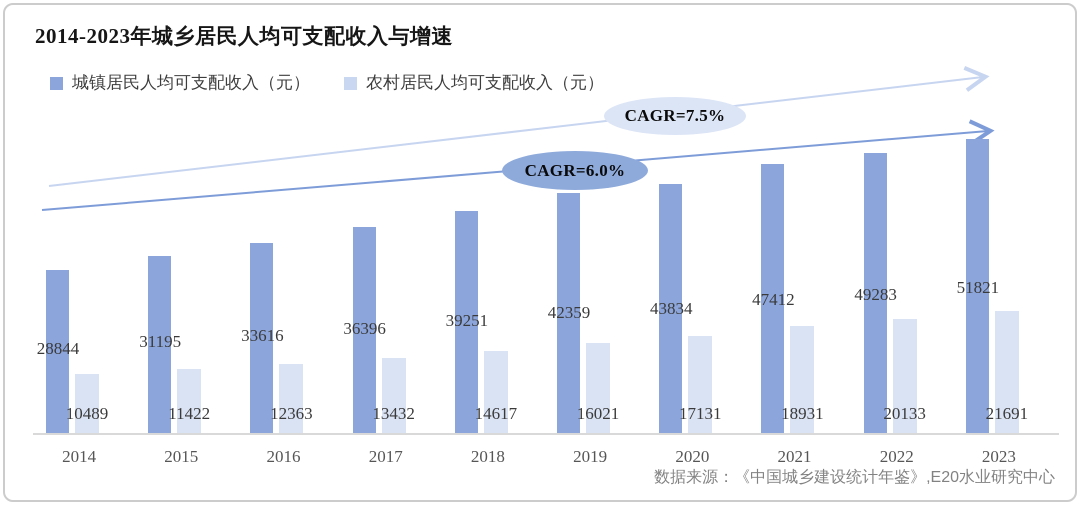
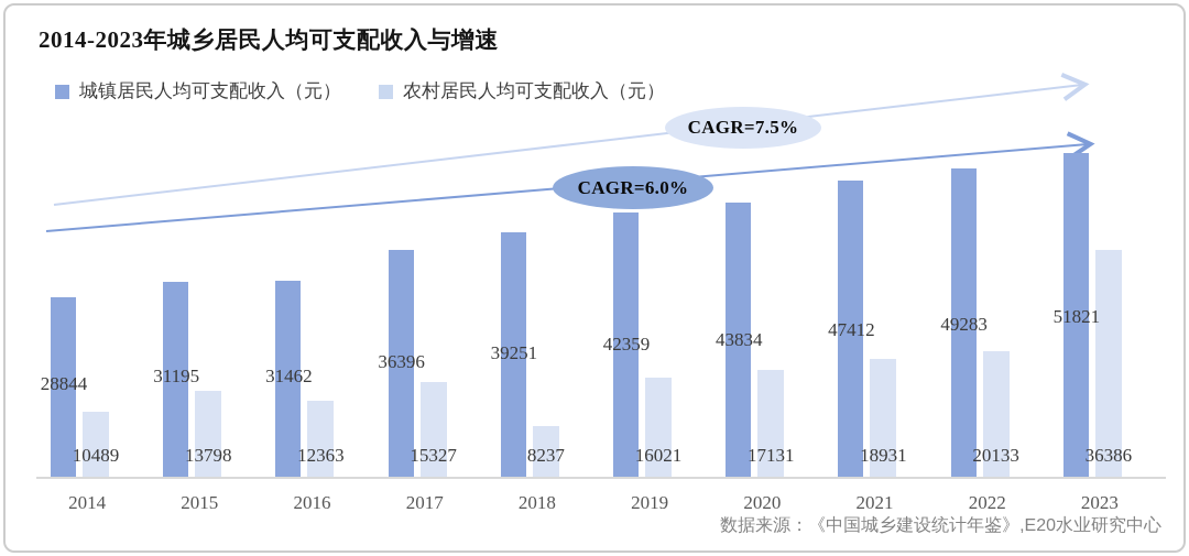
农村居民人均可支配收入（元）/2015: 11422 -> 13798
城镇居民人均可支配收入（元）/2016: 33616 -> 31462
农村居民人均可支配收入（元）/2017: 13432 -> 15327
农村居民人均可支配收入（元）/2018: 14617 -> 8237
农村居民人均可支配收入（元）/2023: 21691 -> 36386
